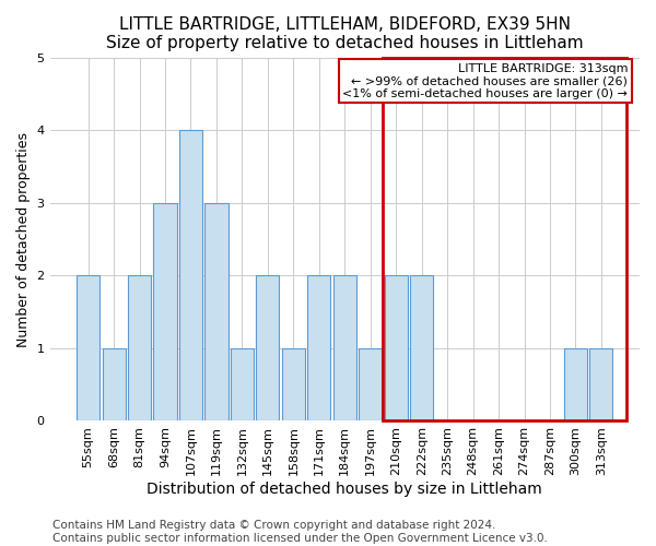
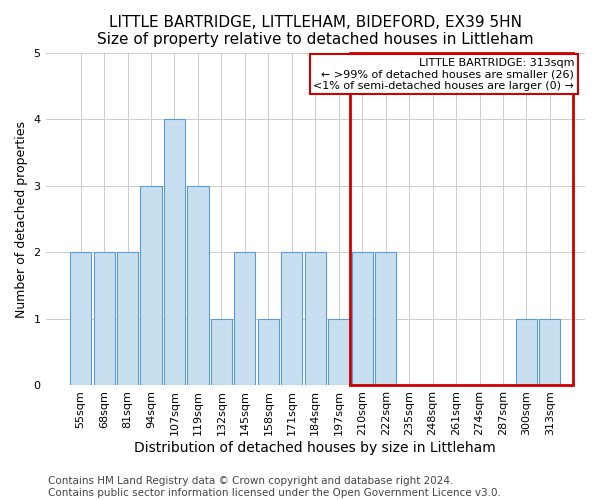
68sqm: 1 -> 2
